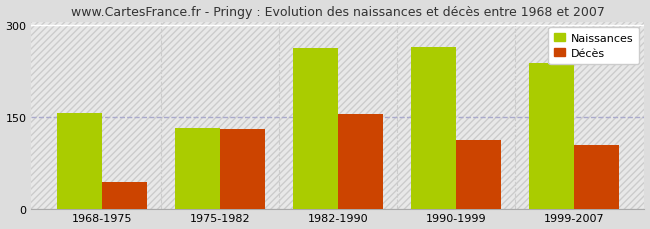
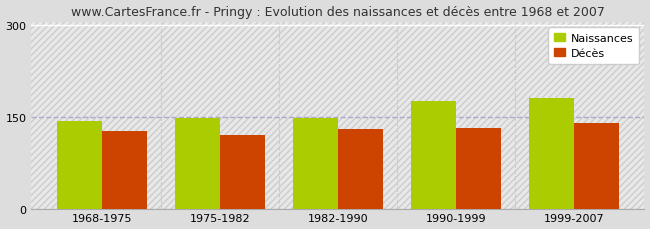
Naissances/1968-1975: 156 -> 143
Décès/1968-1975: 44 -> 127
Naissances/1975-1982: 132 -> 148
Décès/1975-1982: 130 -> 120
Naissances/1982-1990: 262 -> 147
Décès/1982-1990: 154 -> 130
Naissances/1990-1999: 264 -> 175
Décès/1990-1999: 112 -> 132
Naissances/1999-2007: 238 -> 180
Décès/1999-2007: 104 -> 140
